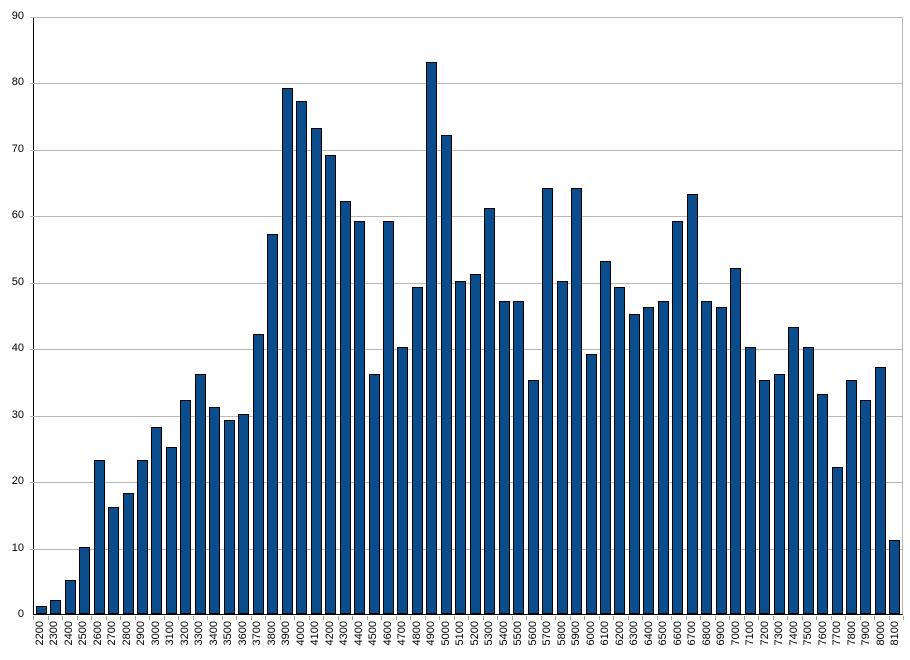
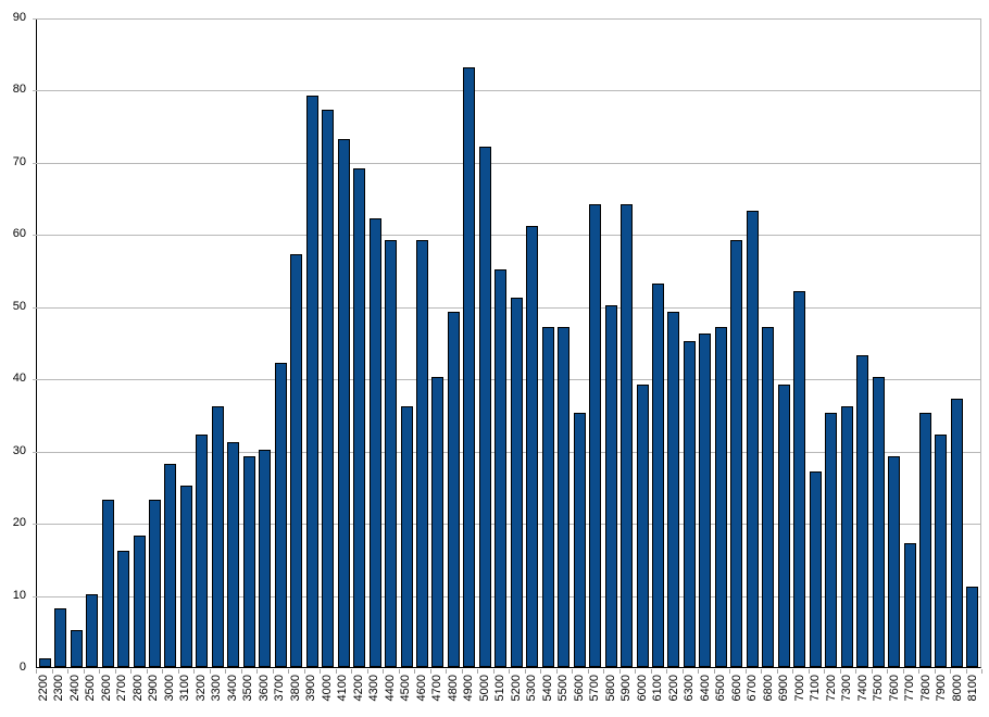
2300: 2 -> 8
5100: 50 -> 55
6900: 46 -> 39
7100: 40 -> 27
7600: 33 -> 29
7700: 22 -> 17
